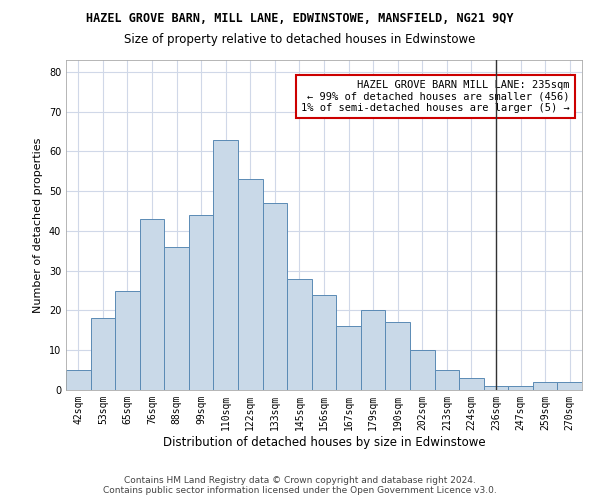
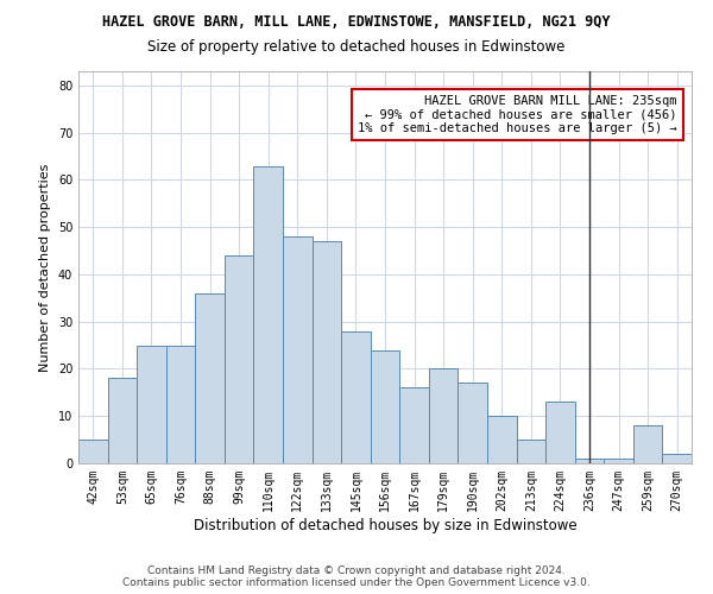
76sqm: 43 -> 25
122sqm: 53 -> 48
224sqm: 3 -> 13
259sqm: 2 -> 8
